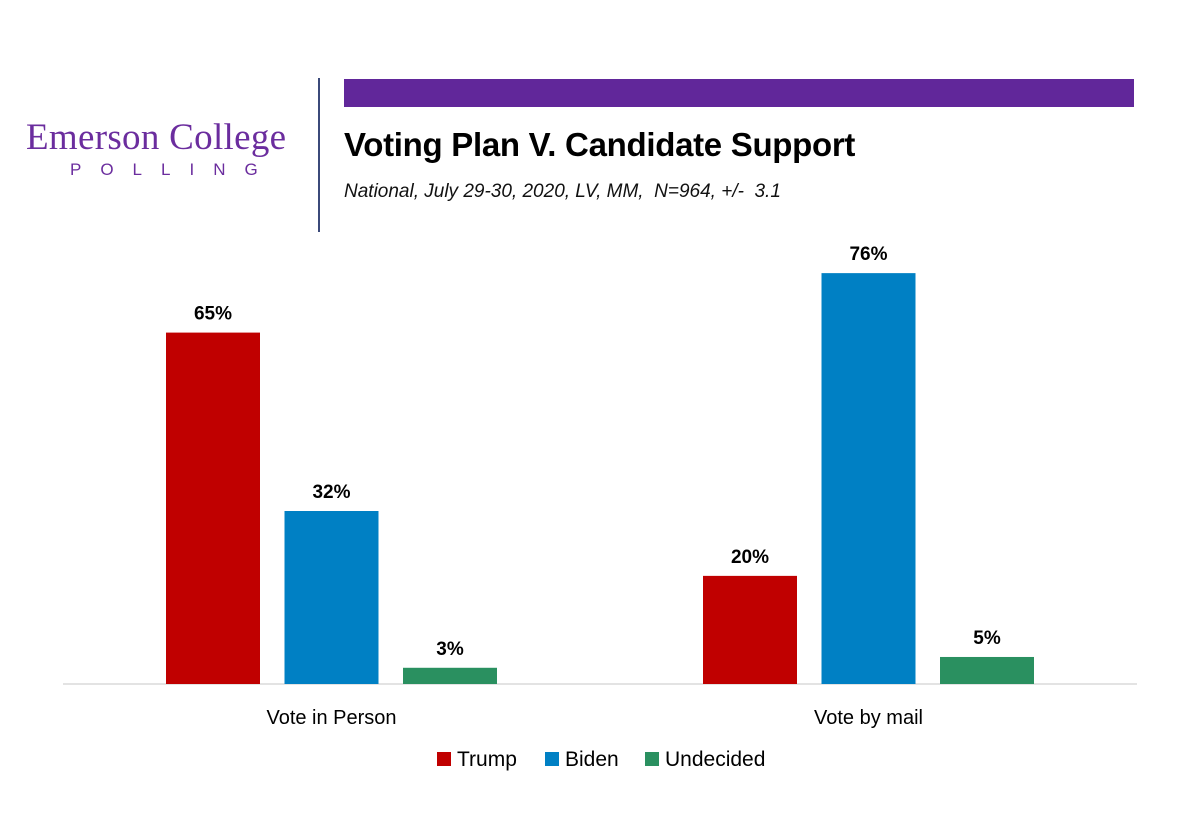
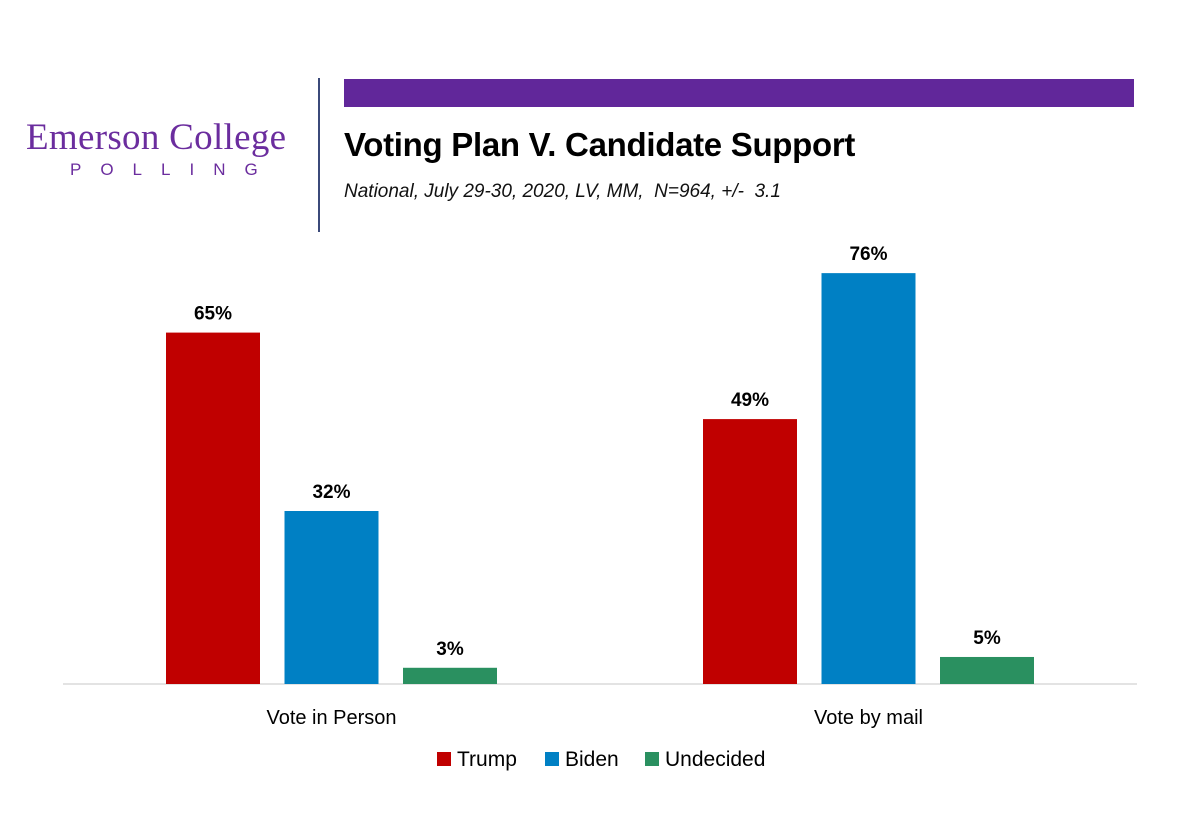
Trump/Vote by mail: 20% -> 49%
